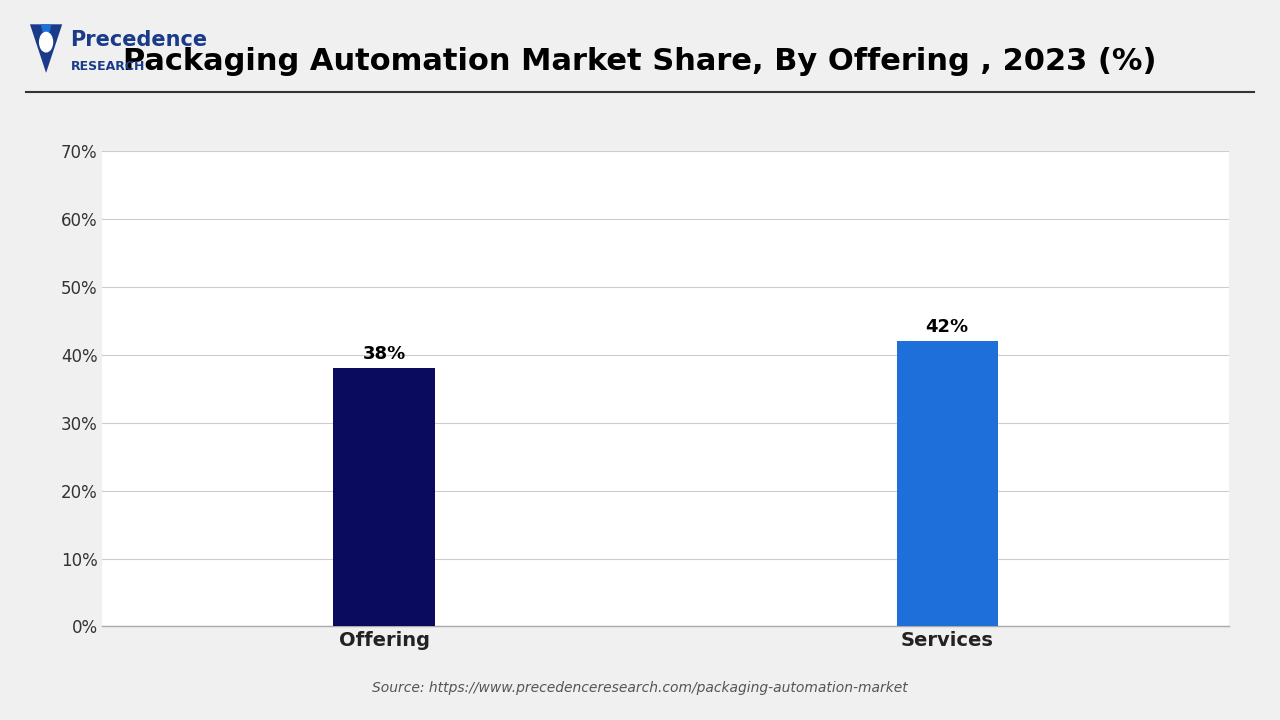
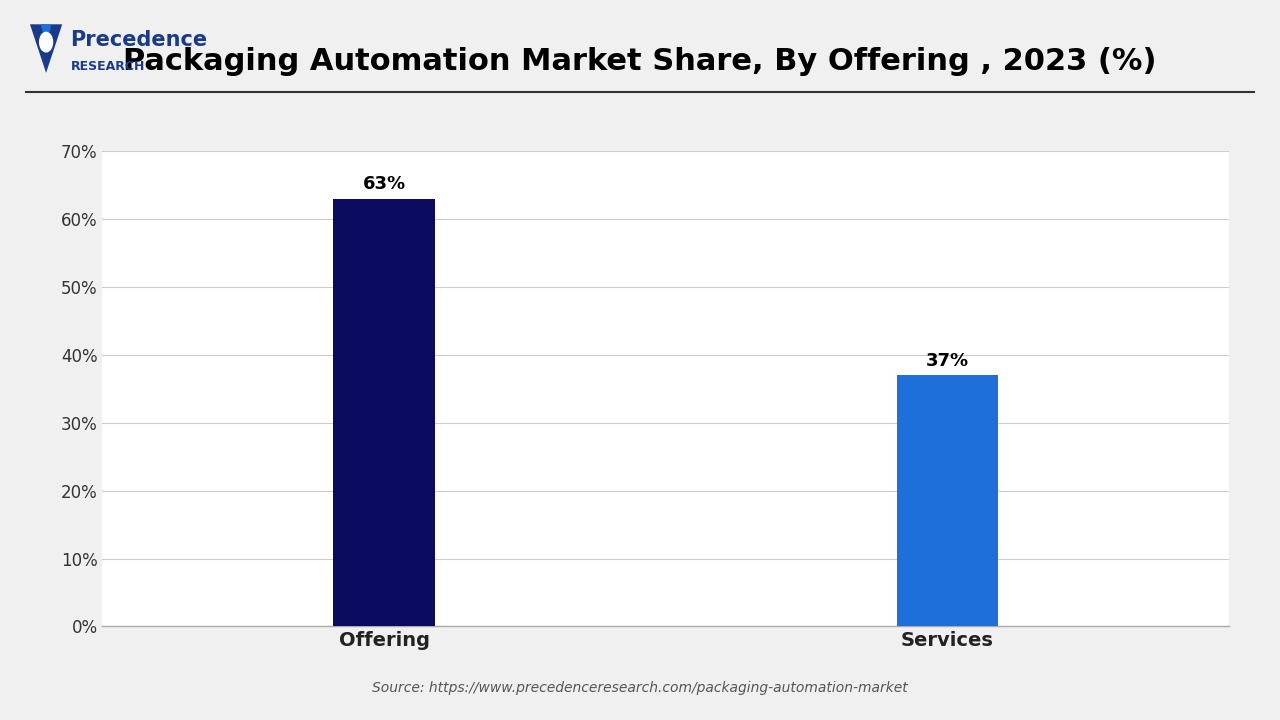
Offering: 38% -> 63%
Services: 42% -> 37%
